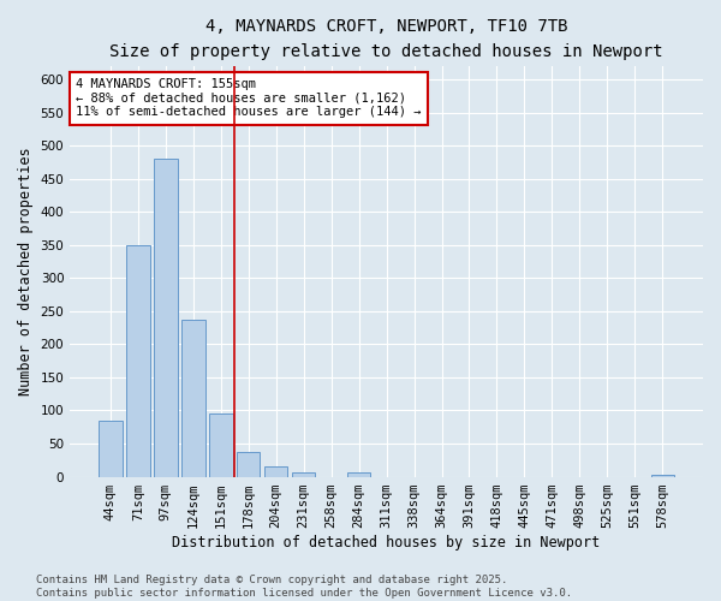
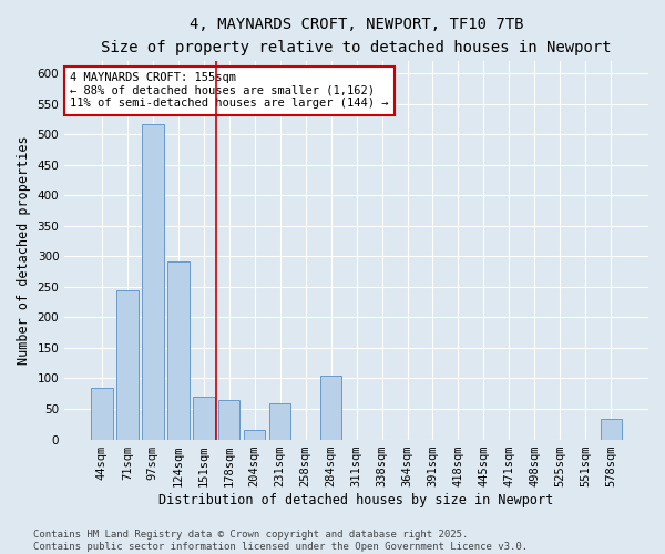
71sqm: 350 -> 244
97sqm: 480 -> 516
124sqm: 237 -> 292
151sqm: 96 -> 70
178sqm: 37 -> 64
231sqm: 7 -> 60
284sqm: 7 -> 104
578sqm: 3 -> 34
